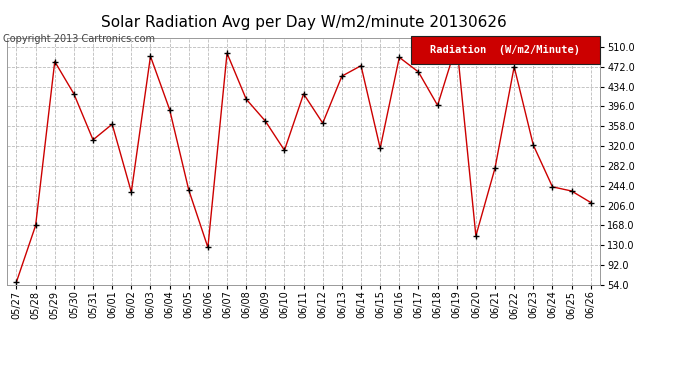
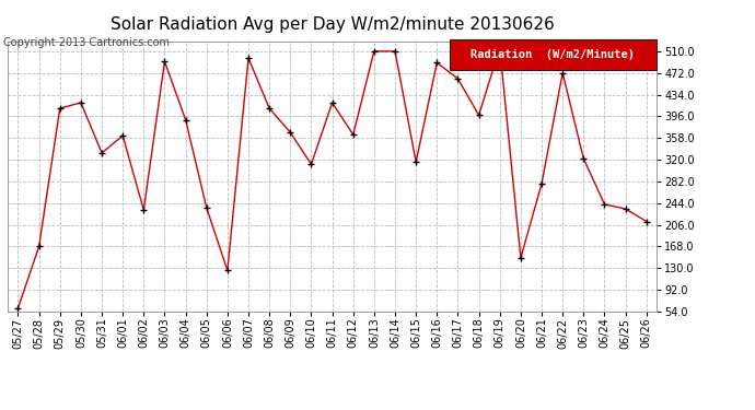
05/29: 482 -> 410
06/13: 454 -> 510
06/14: 474 -> 510
